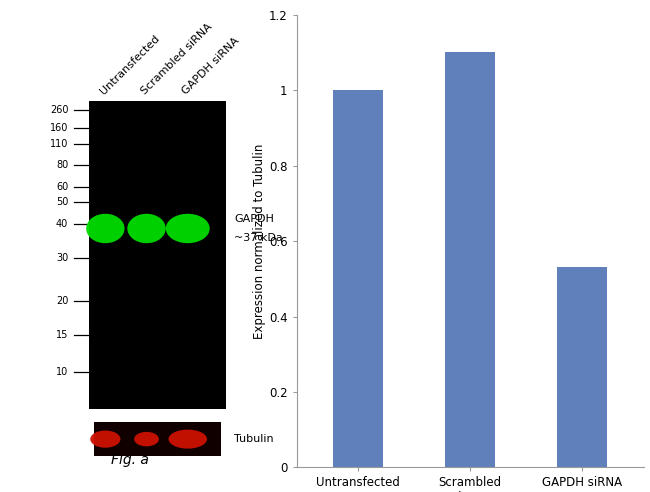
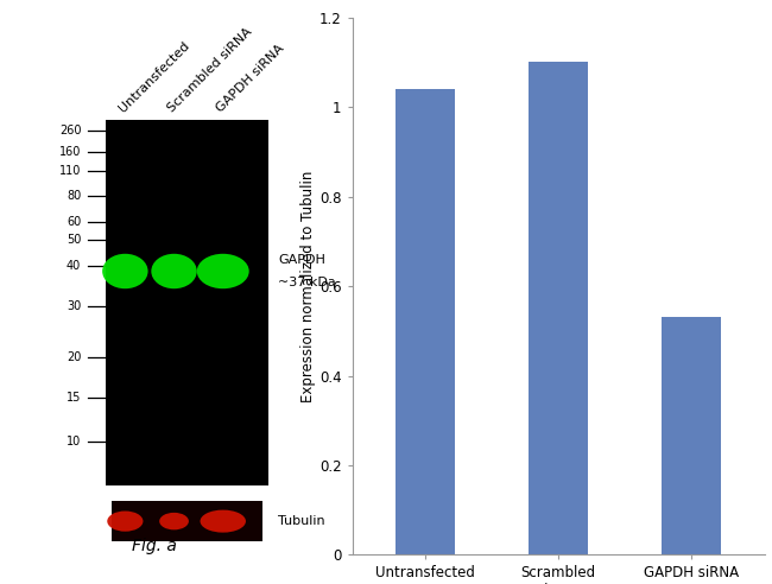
Untransfected: 1.00 -> 1.04
